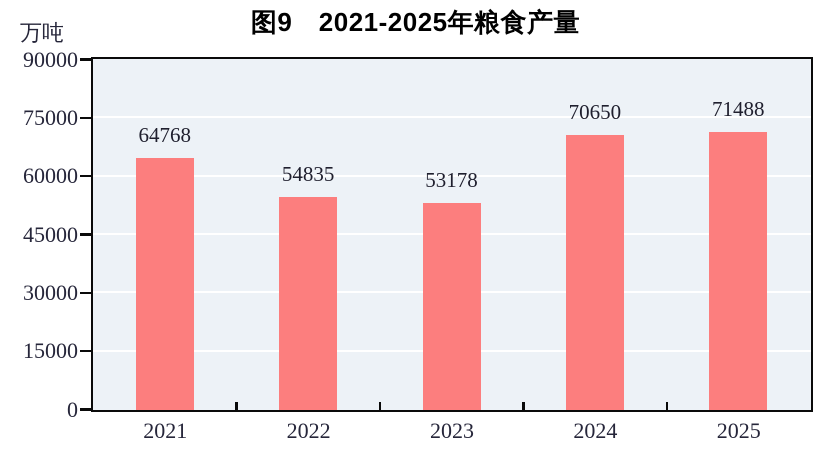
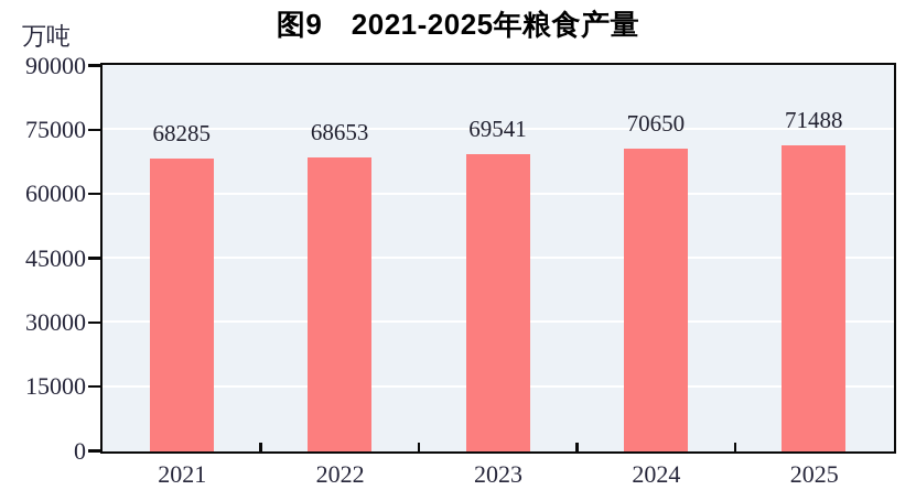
2021: 64768 -> 68285
2022: 54835 -> 68653
2023: 53178 -> 69541
